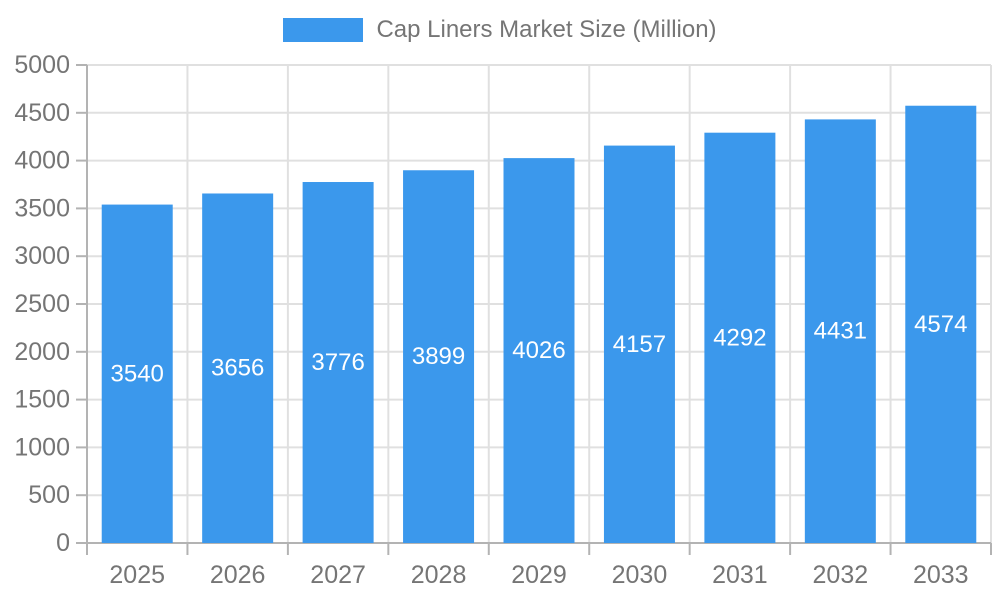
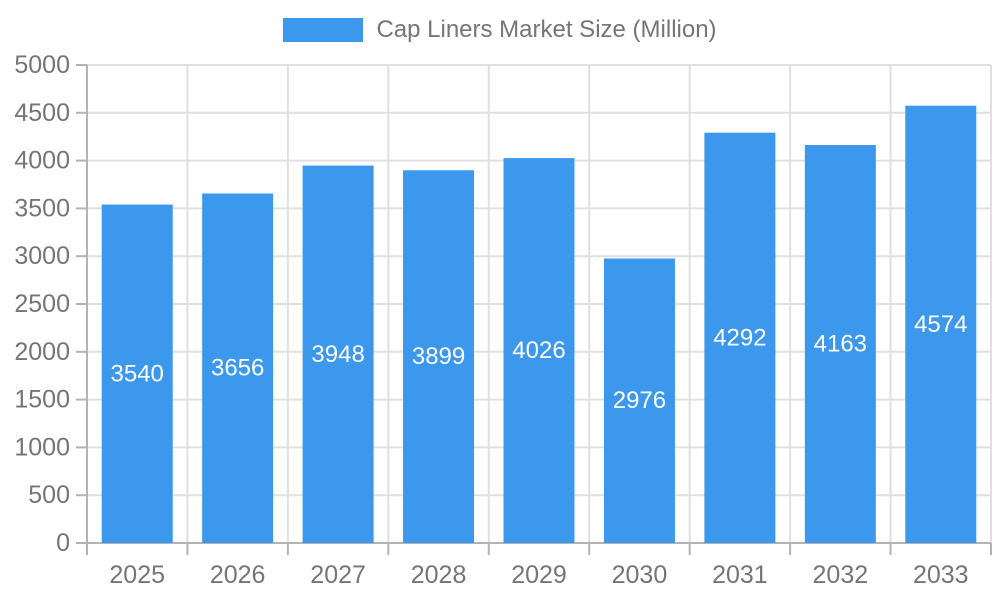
2027: 3776 -> 3948
2030: 4157 -> 2976
2032: 4431 -> 4163
